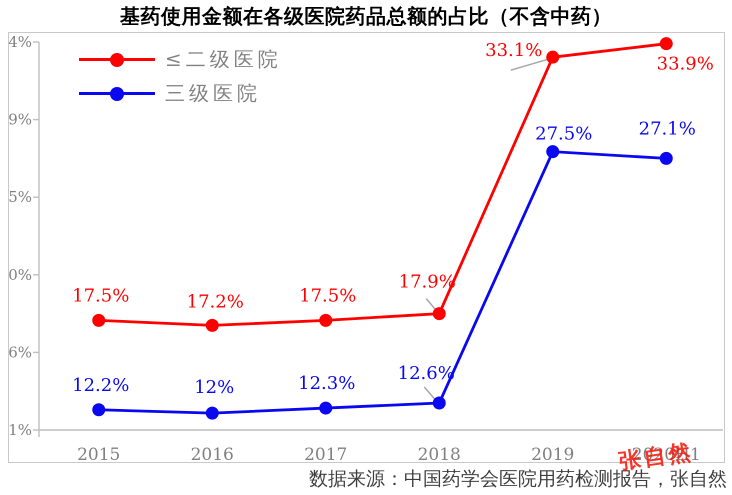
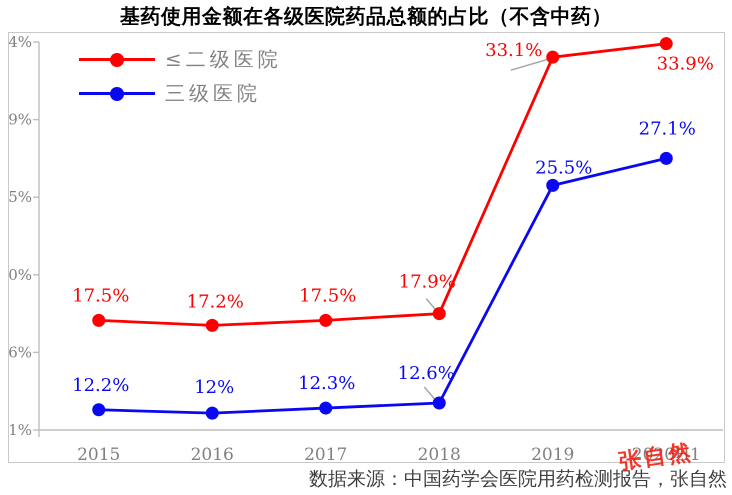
三级医院/2019: 27.5% -> 25.5%
